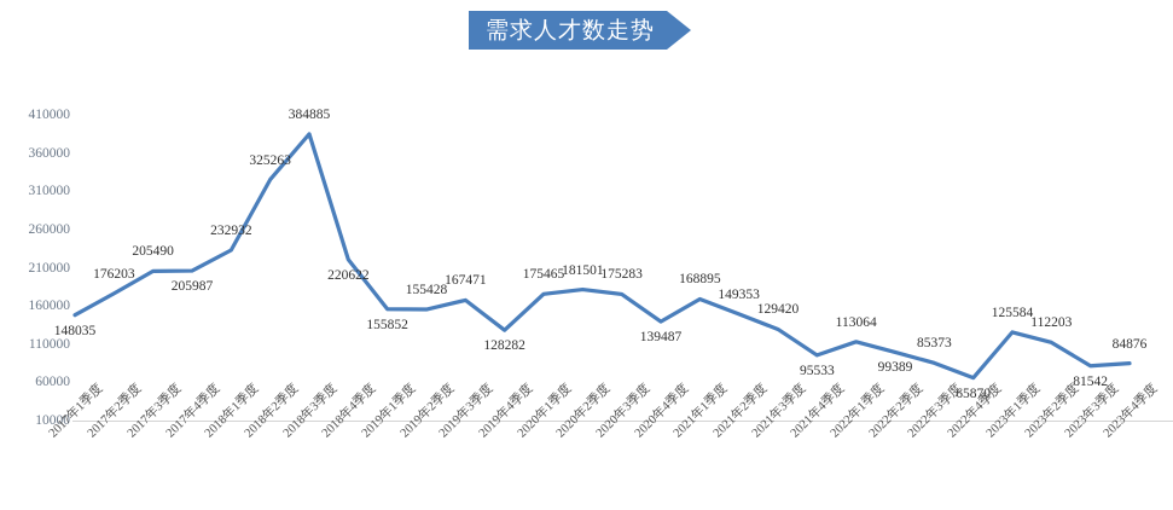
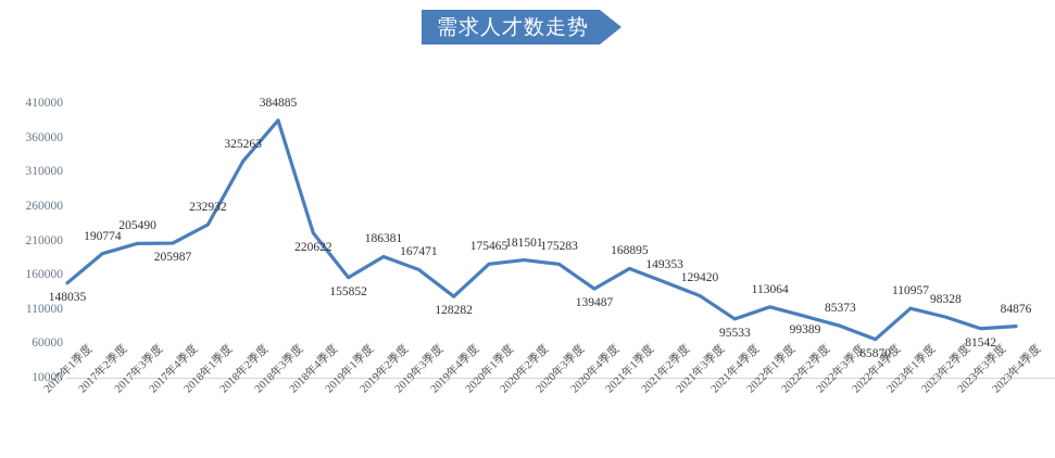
2017年2季度: 176203 -> 190774
2019年2季度: 155428 -> 186381
2023年1季度: 125584 -> 110957
2023年2季度: 112203 -> 98328
